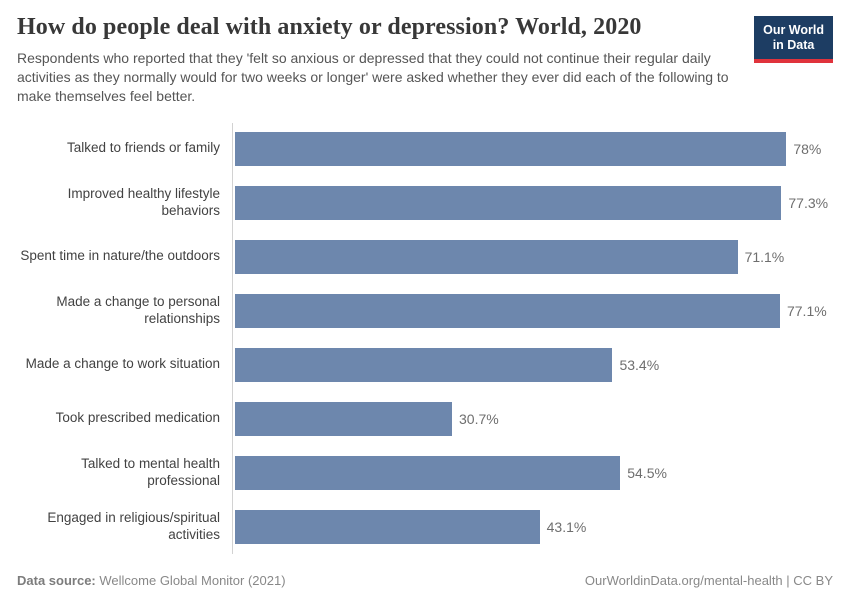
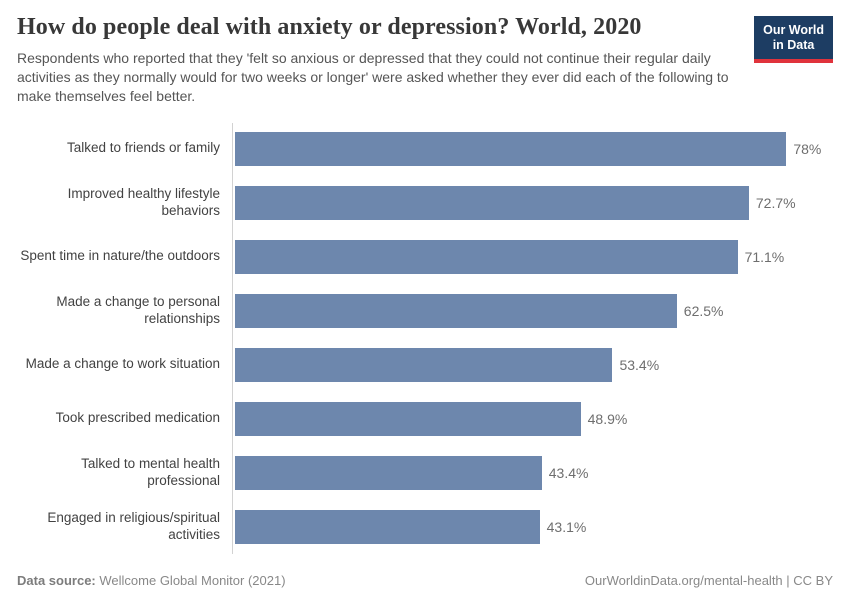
Improved healthy lifestyle behaviors: 77.3% -> 72.7%
Made a change to personal relationships: 77.1% -> 62.5%
Took prescribed medication: 30.7% -> 48.9%
Talked to mental health professional: 54.5% -> 43.4%
